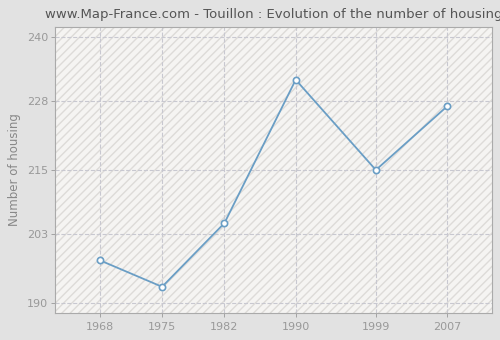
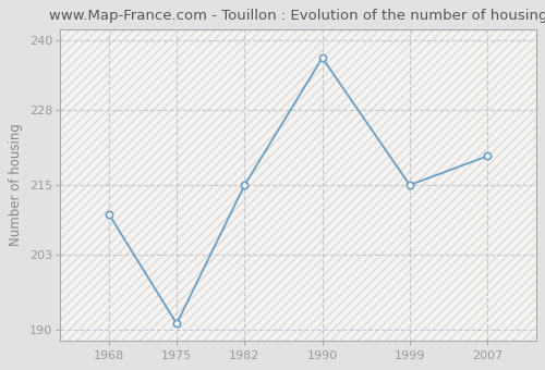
1968: 198 -> 210
1975: 193 -> 191
1982: 205 -> 215
1990: 232 -> 237
2007: 227 -> 220
